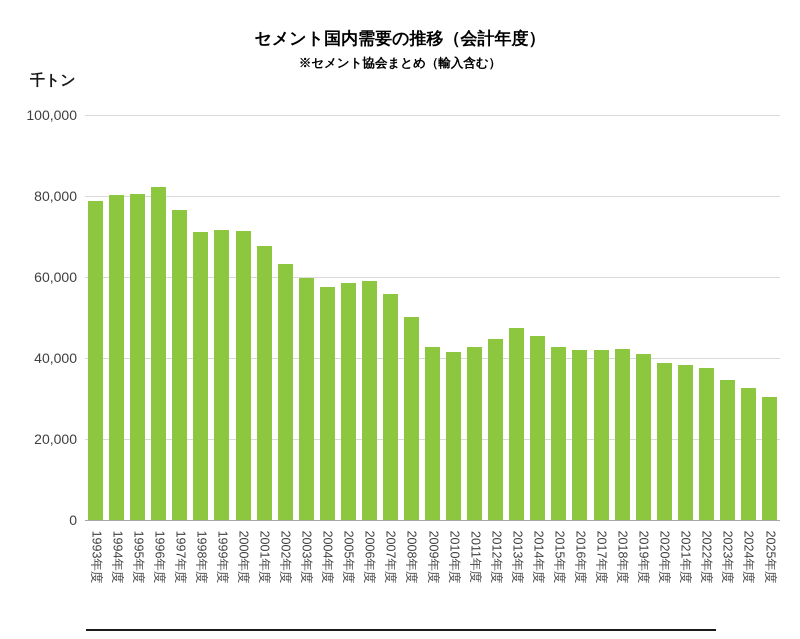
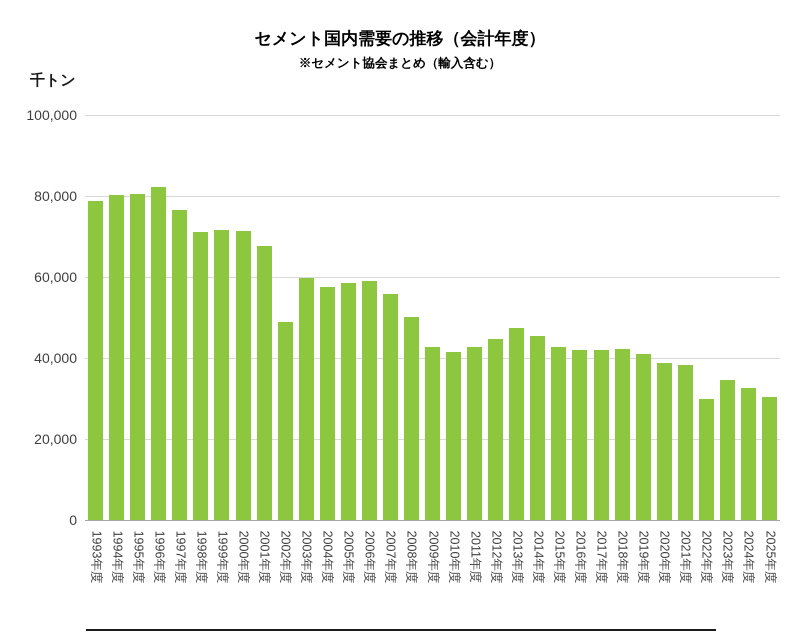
2002年度: 63000 -> 49000
2022年度: 38000 -> 30000
